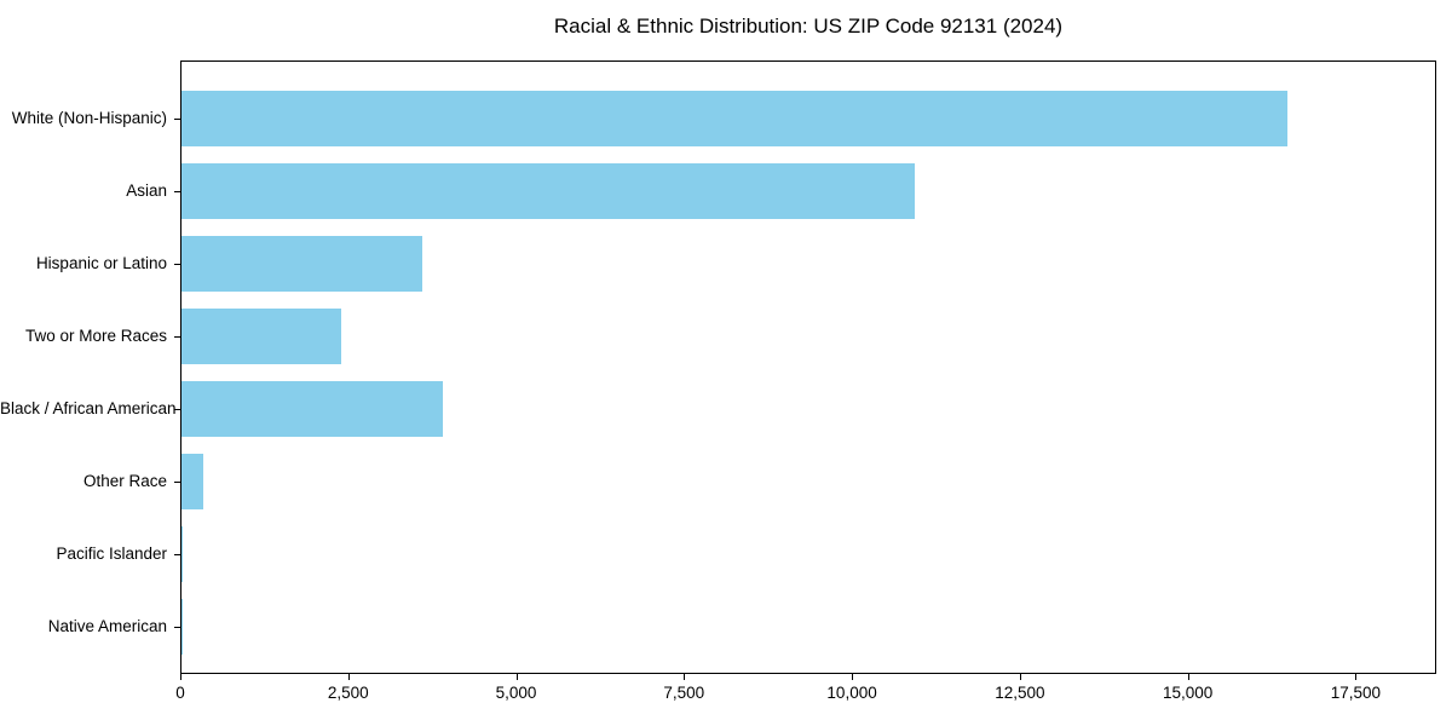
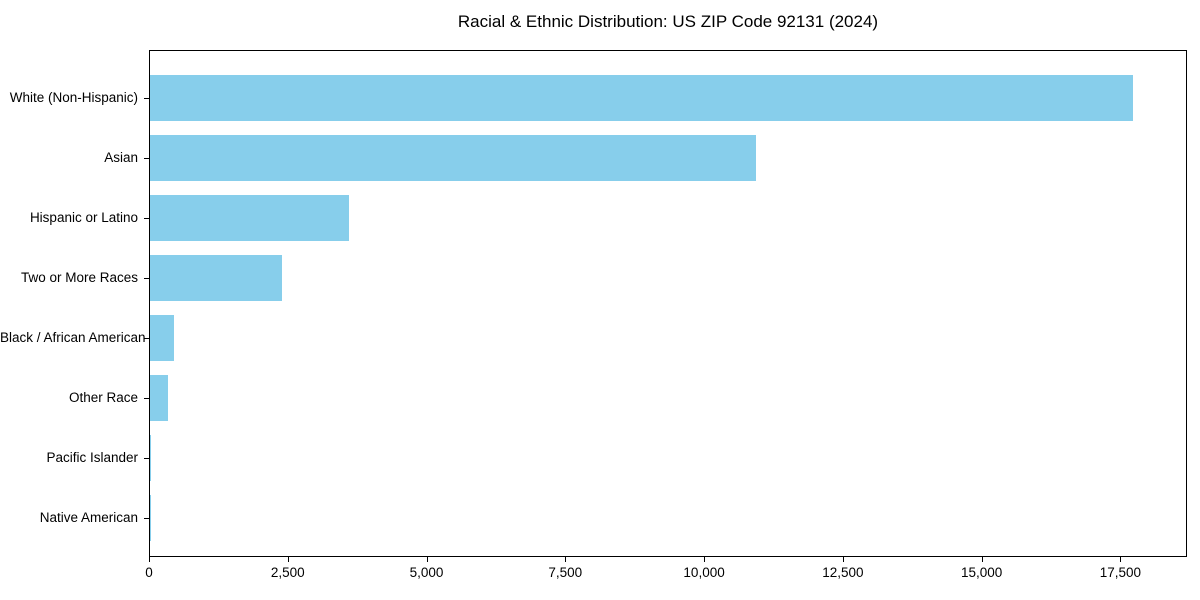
White (Non-Hispanic): 16500 -> 17800
Black / African American: 3900 -> 400
